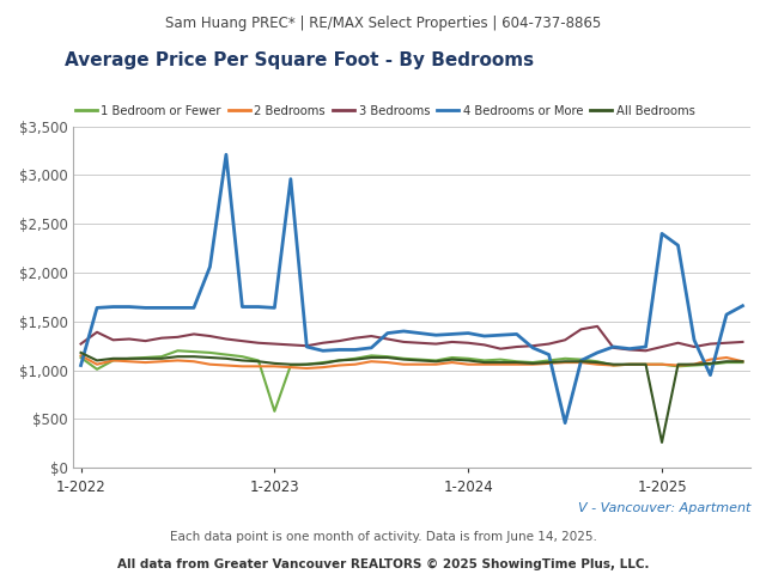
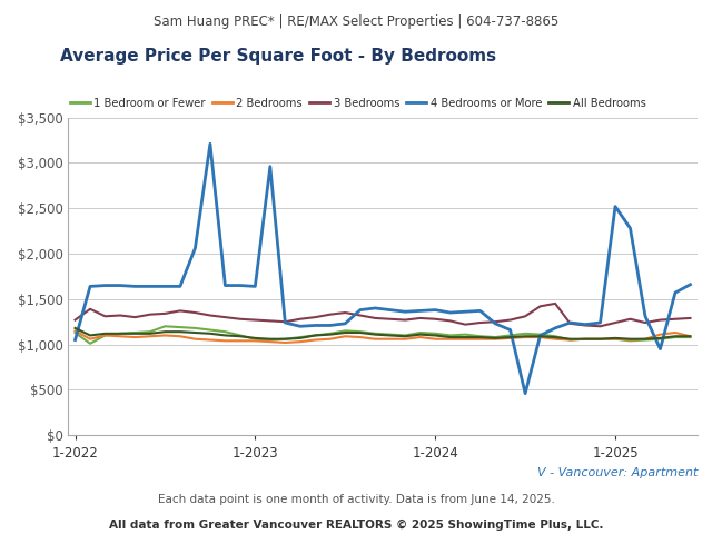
1 Bedroom or Fewer/1-2023: $580 -> $1,060
4 Bedrooms or More/1-2025: $2,400 -> $2,520
All Bedrooms/1-2025: $260 -> $1,070
